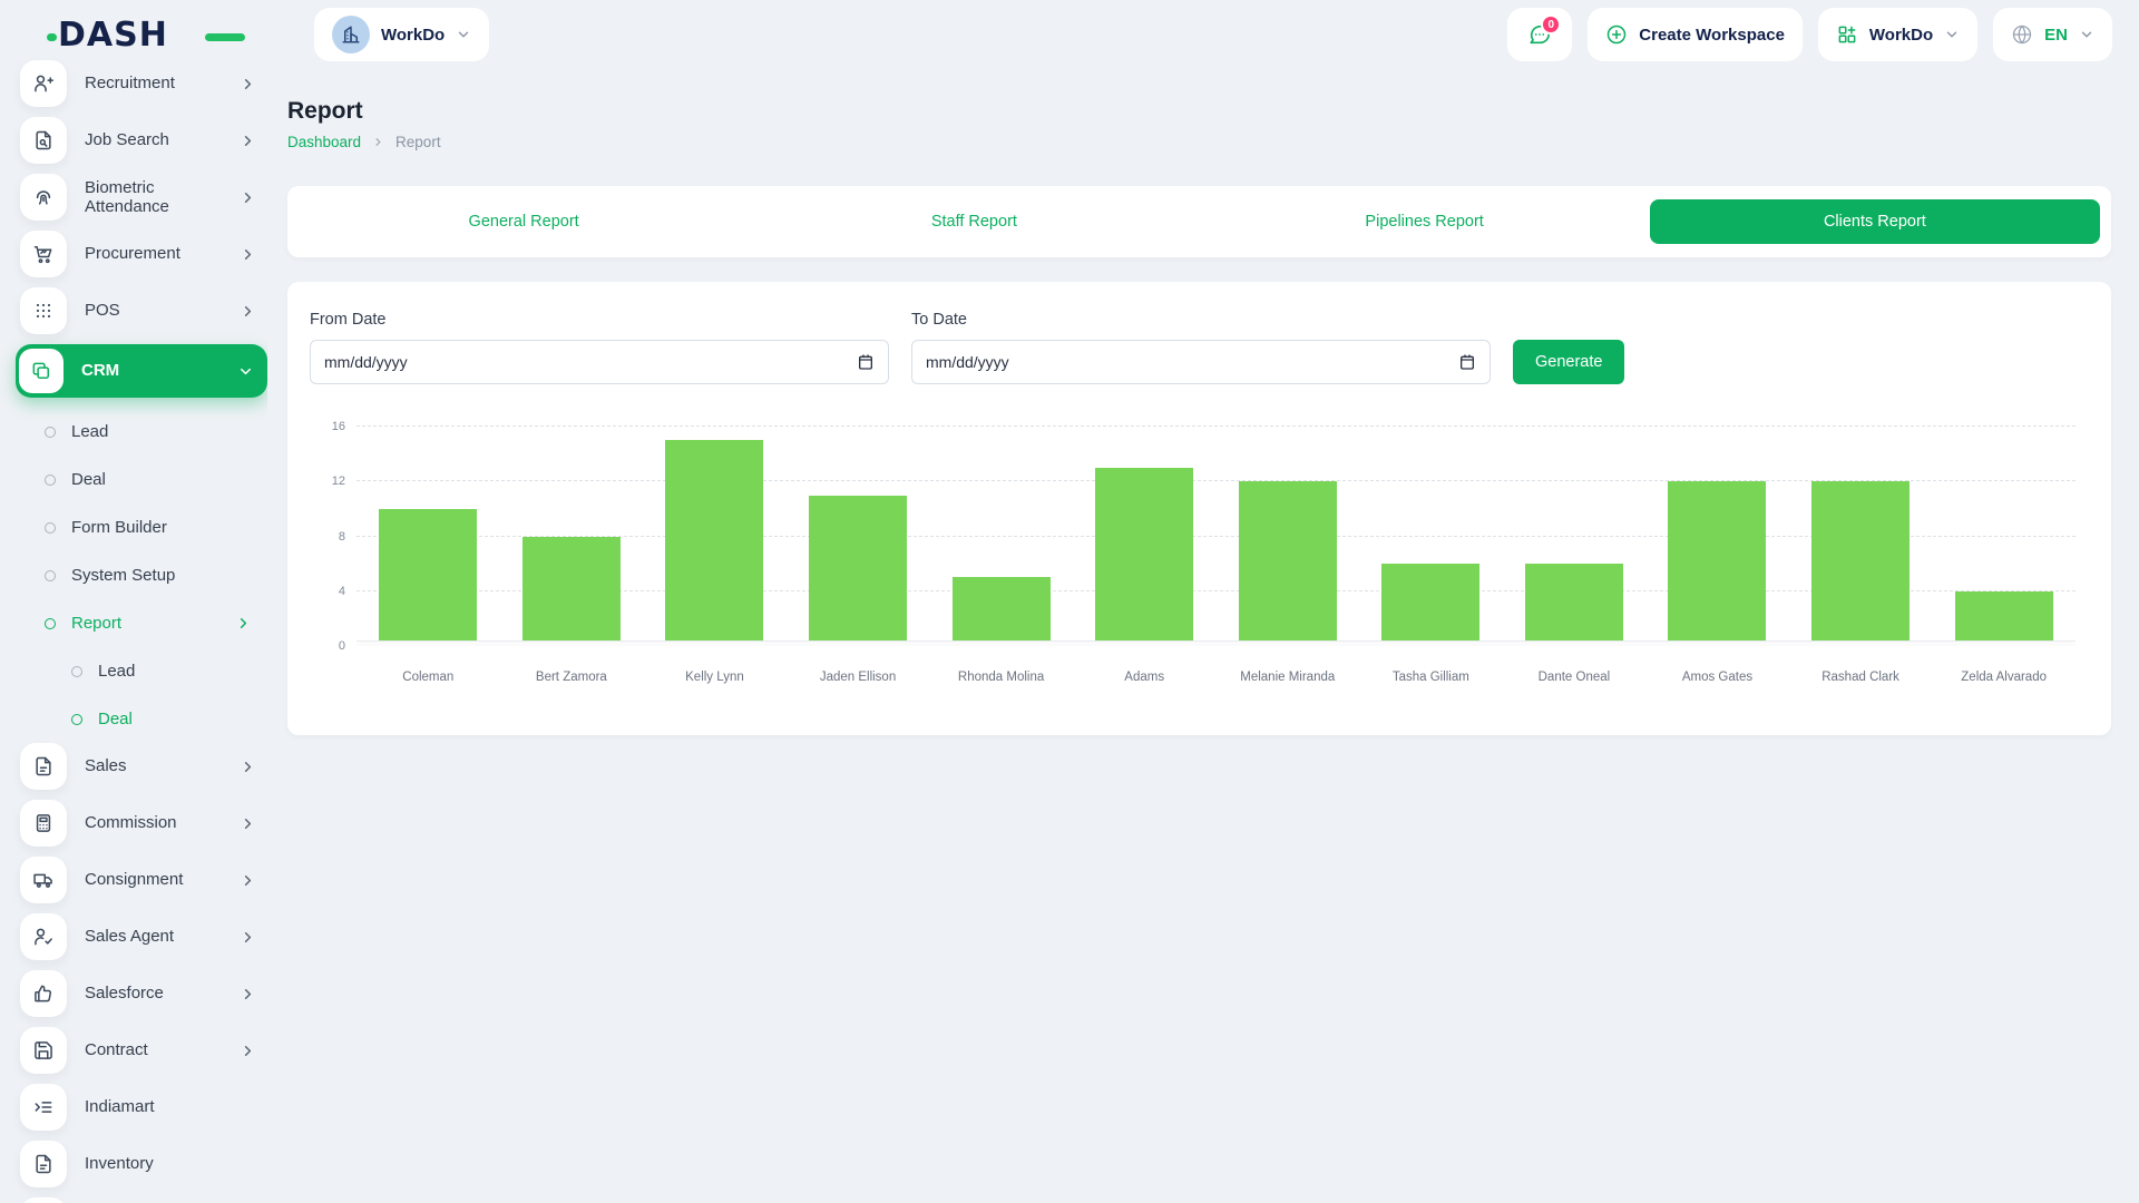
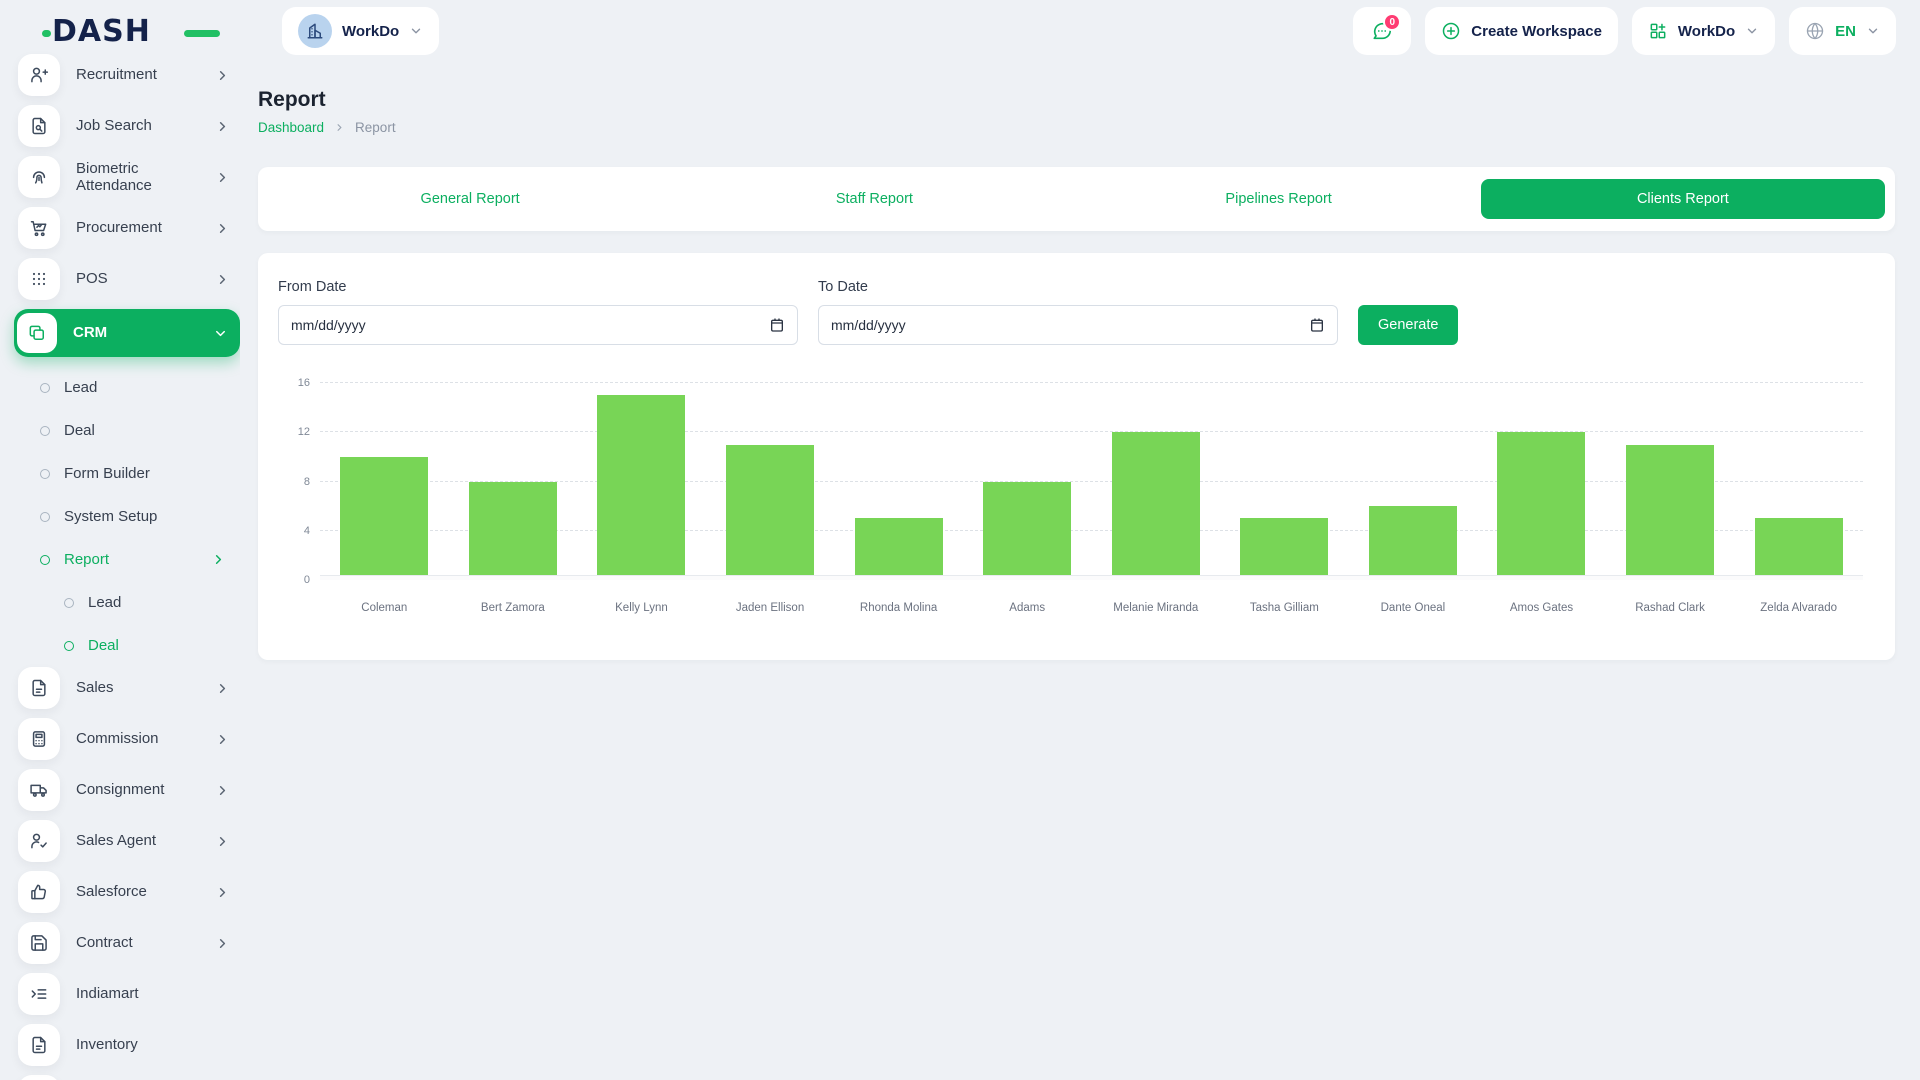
Adams: 13 -> 8
Tasha Gilliam: 6 -> 5
Rashad Clark: 12 -> 11
Zelda Alvarado: 4 -> 5
